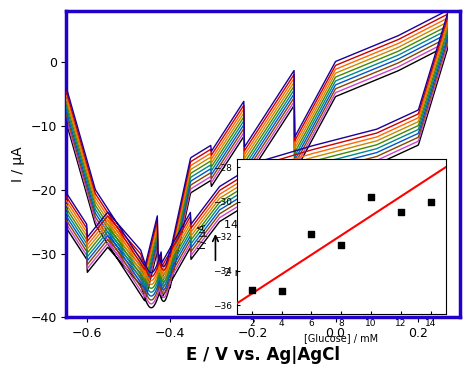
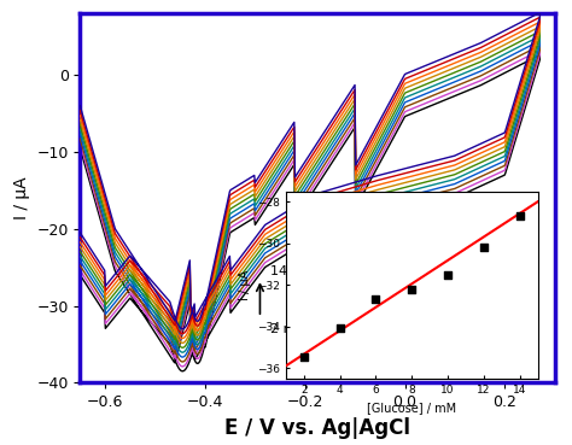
2: -35.1 -> -35.5
4: -35.2 -> -34.1
6: -31.9 -> -32.7
8: -32.5 -> -32.2
10: -29.7 -> -31.5
12: -30.6 -> -30.2
14: -30.0 -> -28.7
